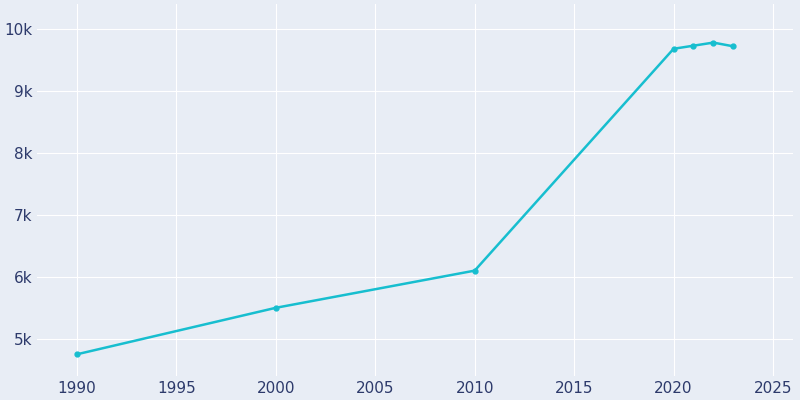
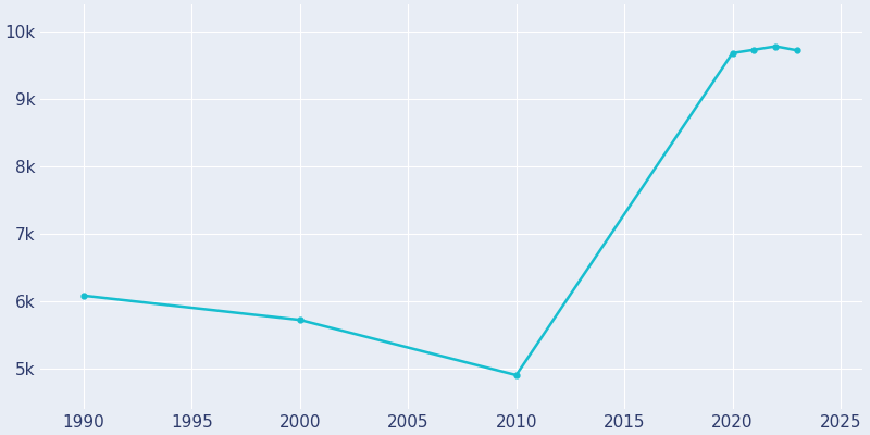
1990: 4.75k -> 6.08k
2000: 5.50k -> 5.72k
2010: 6.10k -> 4.90k
